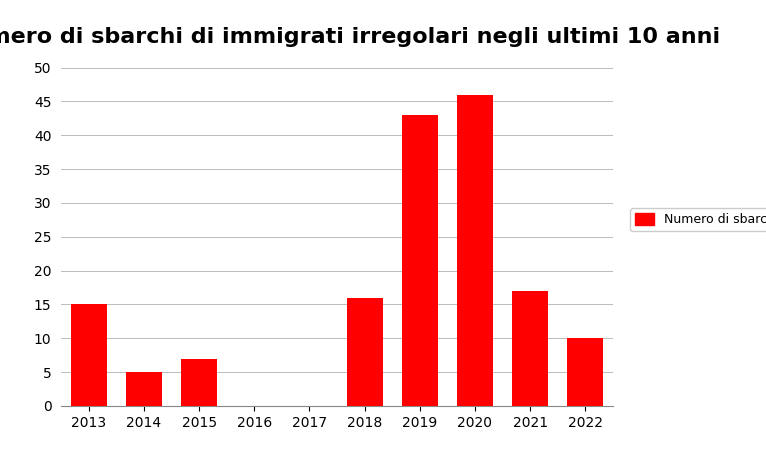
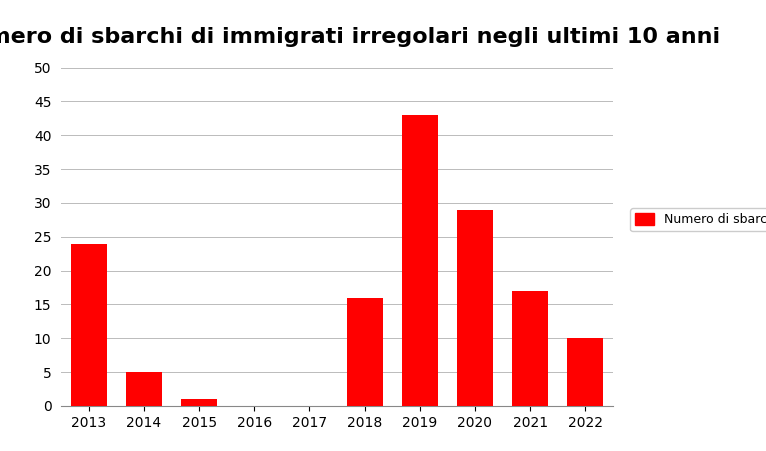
2013: 15 -> 24
2015: 7 -> 1
2020: 46 -> 29
